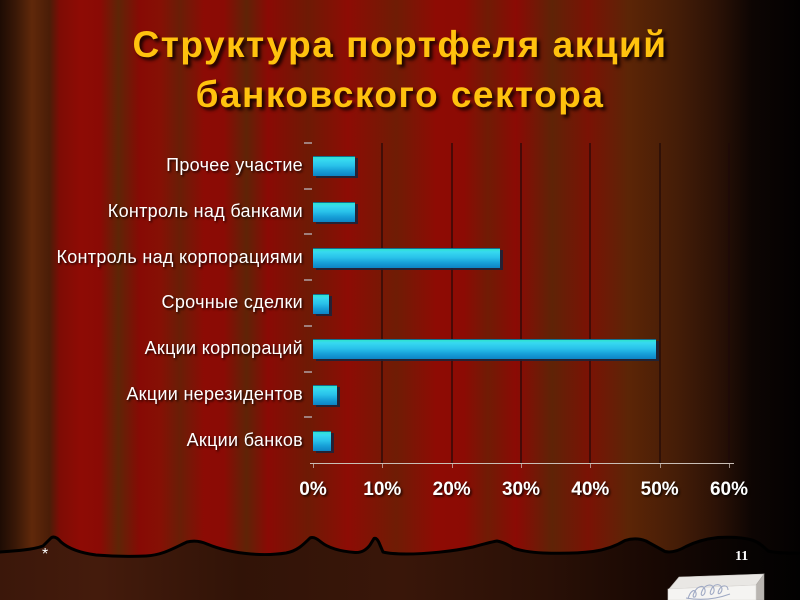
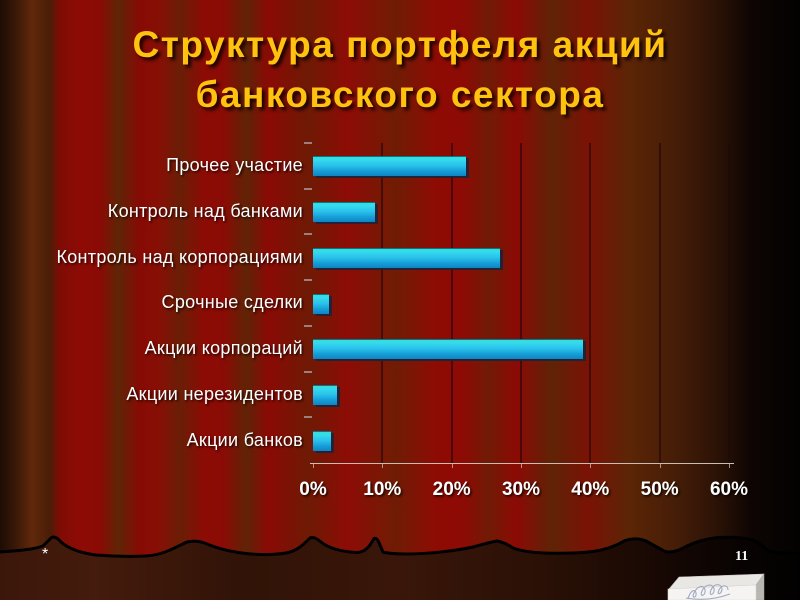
Прочее участие: 6% -> 22%
Контроль над банками: 6% -> 9%
Акции корпораций: 50% -> 39%
